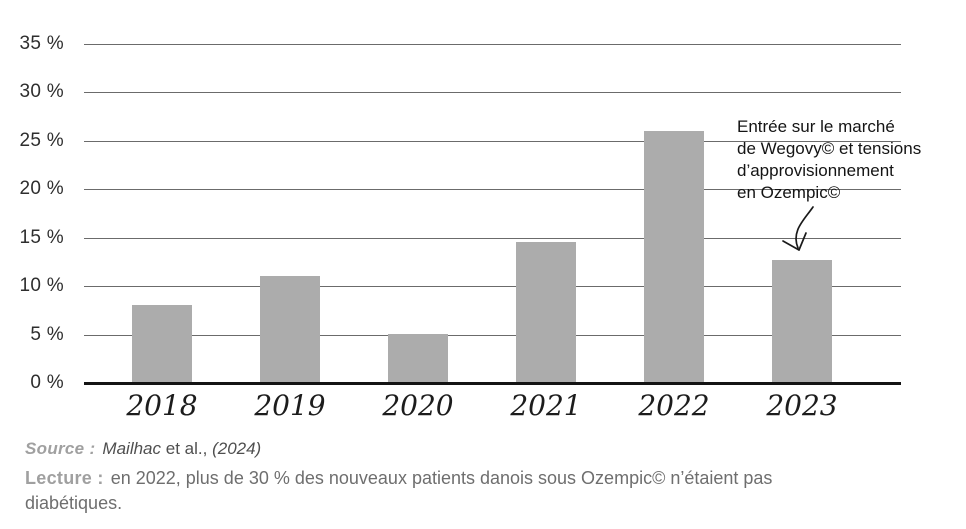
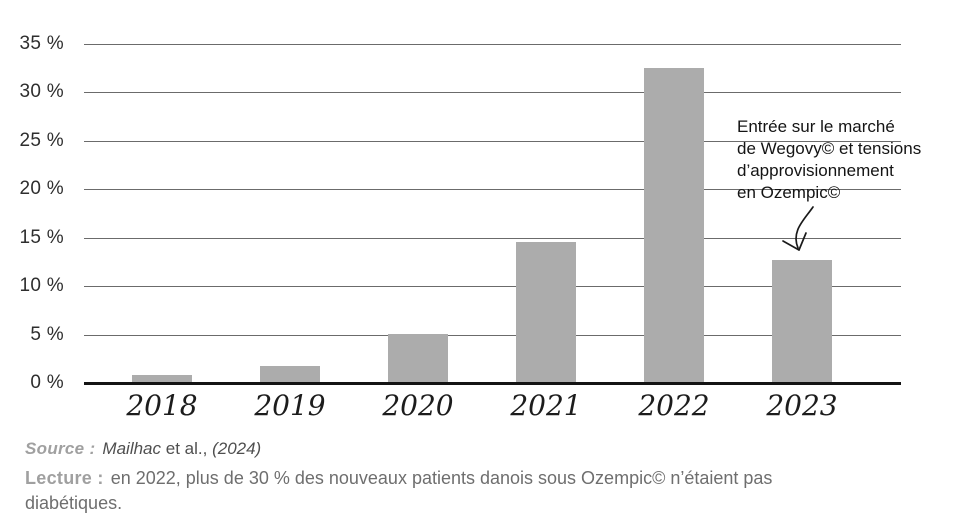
2018: 8% -> 1%
2019: 11% -> 2%
2022: 26% -> 32%
